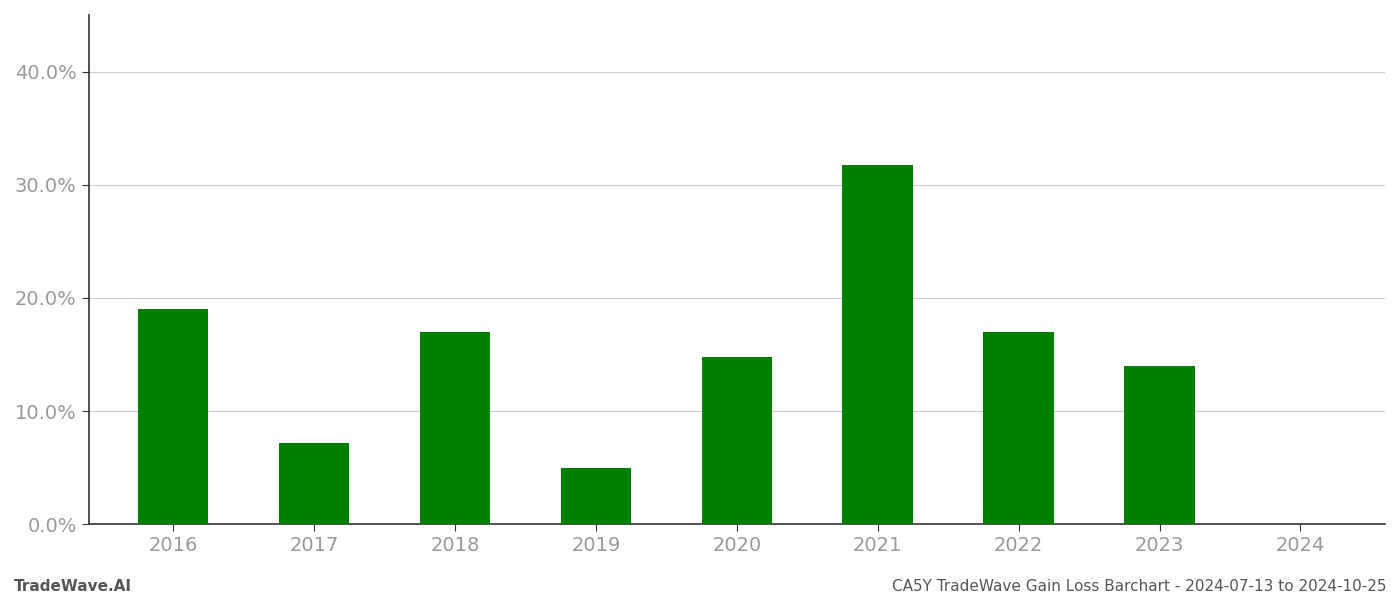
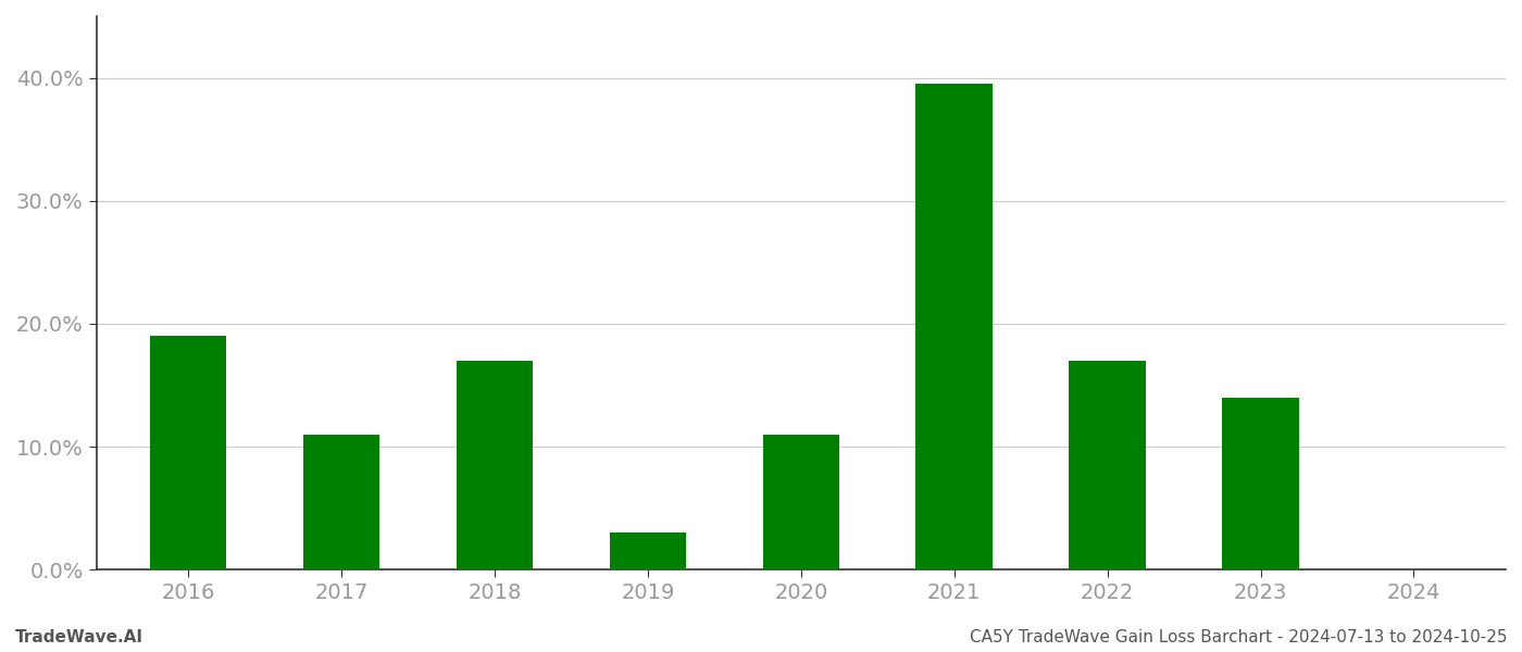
2017: 7.2% -> 11.0%
2019: 5.0% -> 3.0%
2020: 14.8% -> 11.0%
2021: 31.7% -> 39.5%
